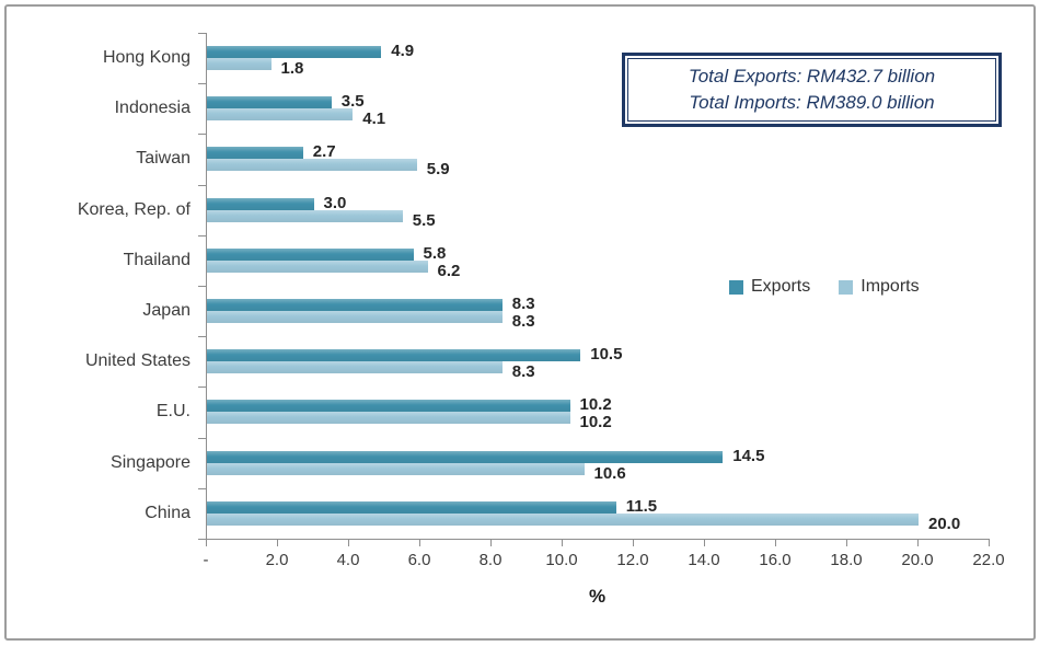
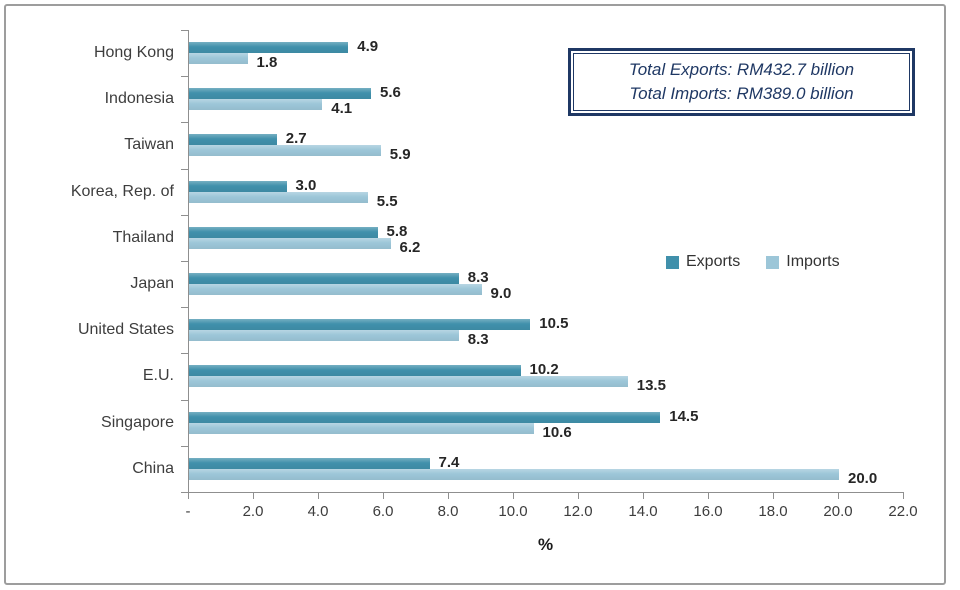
Exports/Indonesia: 3.5 -> 5.6
Imports/Japan: 8.3 -> 9.0
Imports/E.U.: 10.2 -> 13.5
Exports/China: 11.5 -> 7.4
